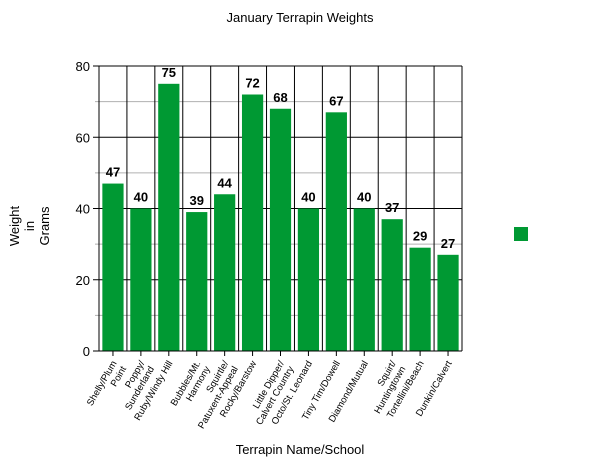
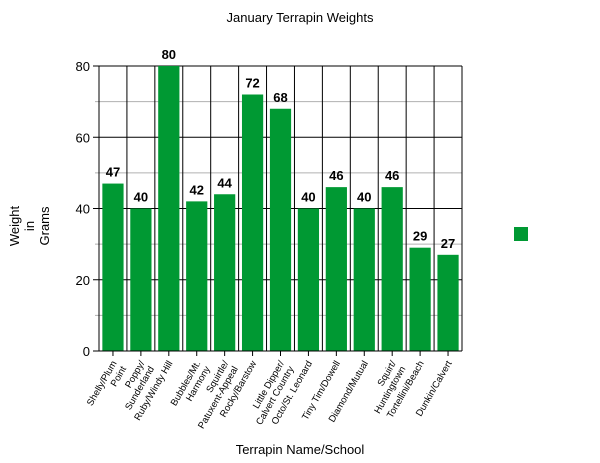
Ruby/Windy Hill: 75 -> 80
Bubbles/Mt. Harmony: 39 -> 42
Tiny Tim/Dowell: 67 -> 46
Squirt/ Huntingtown: 37 -> 46
